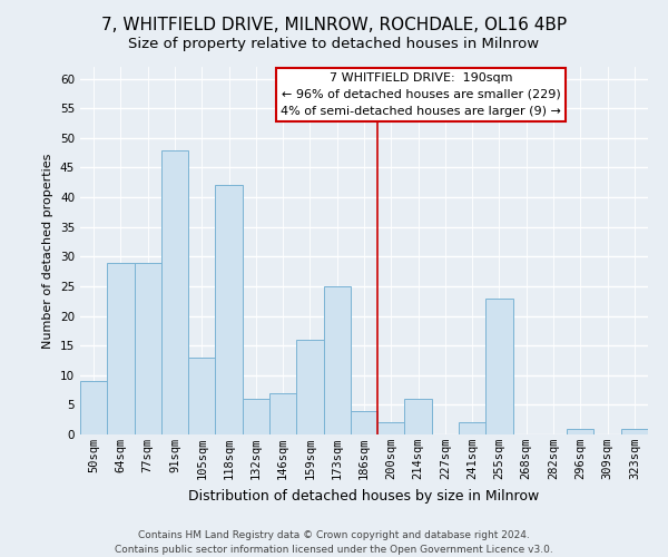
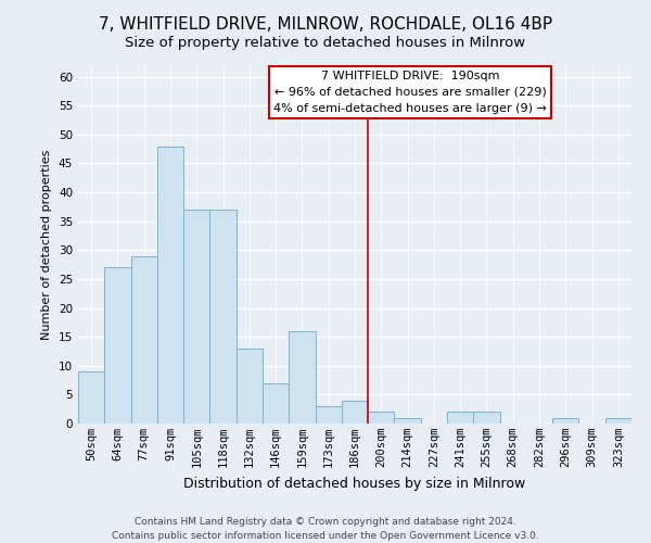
64sqm: 29 -> 27
105sqm: 13 -> 37
118sqm: 42 -> 37
132sqm: 6 -> 13
173sqm: 25 -> 3
214sqm: 6 -> 1
255sqm: 23 -> 2
